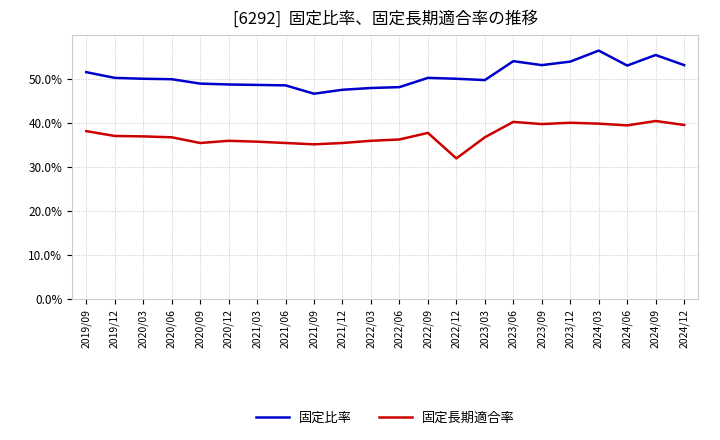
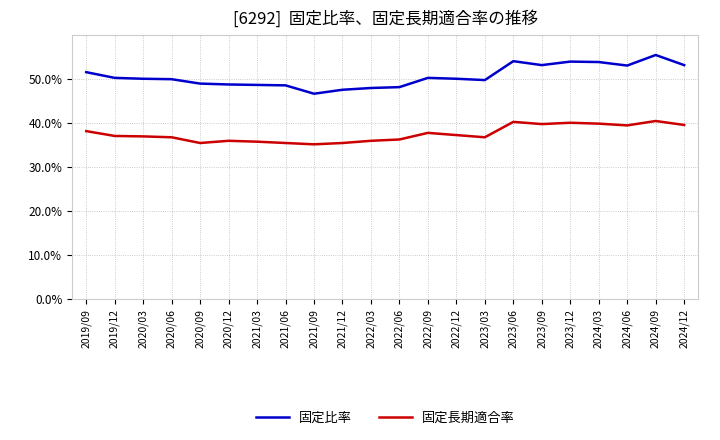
固定長期適合率/2022/12: 32.0% -> 37.3%
固定比率/2024/03: 56.5% -> 53.9%
